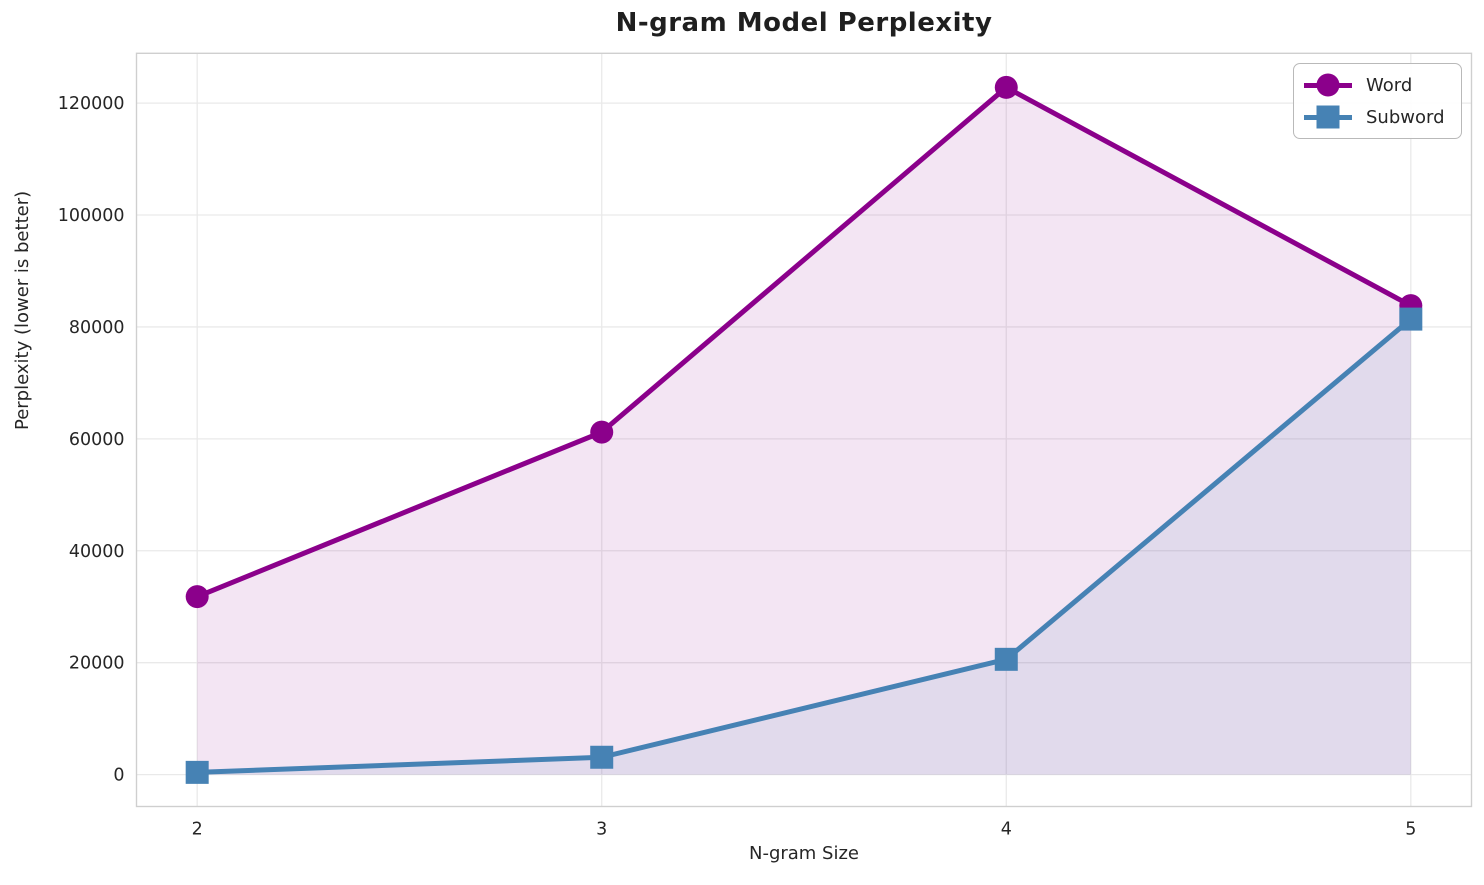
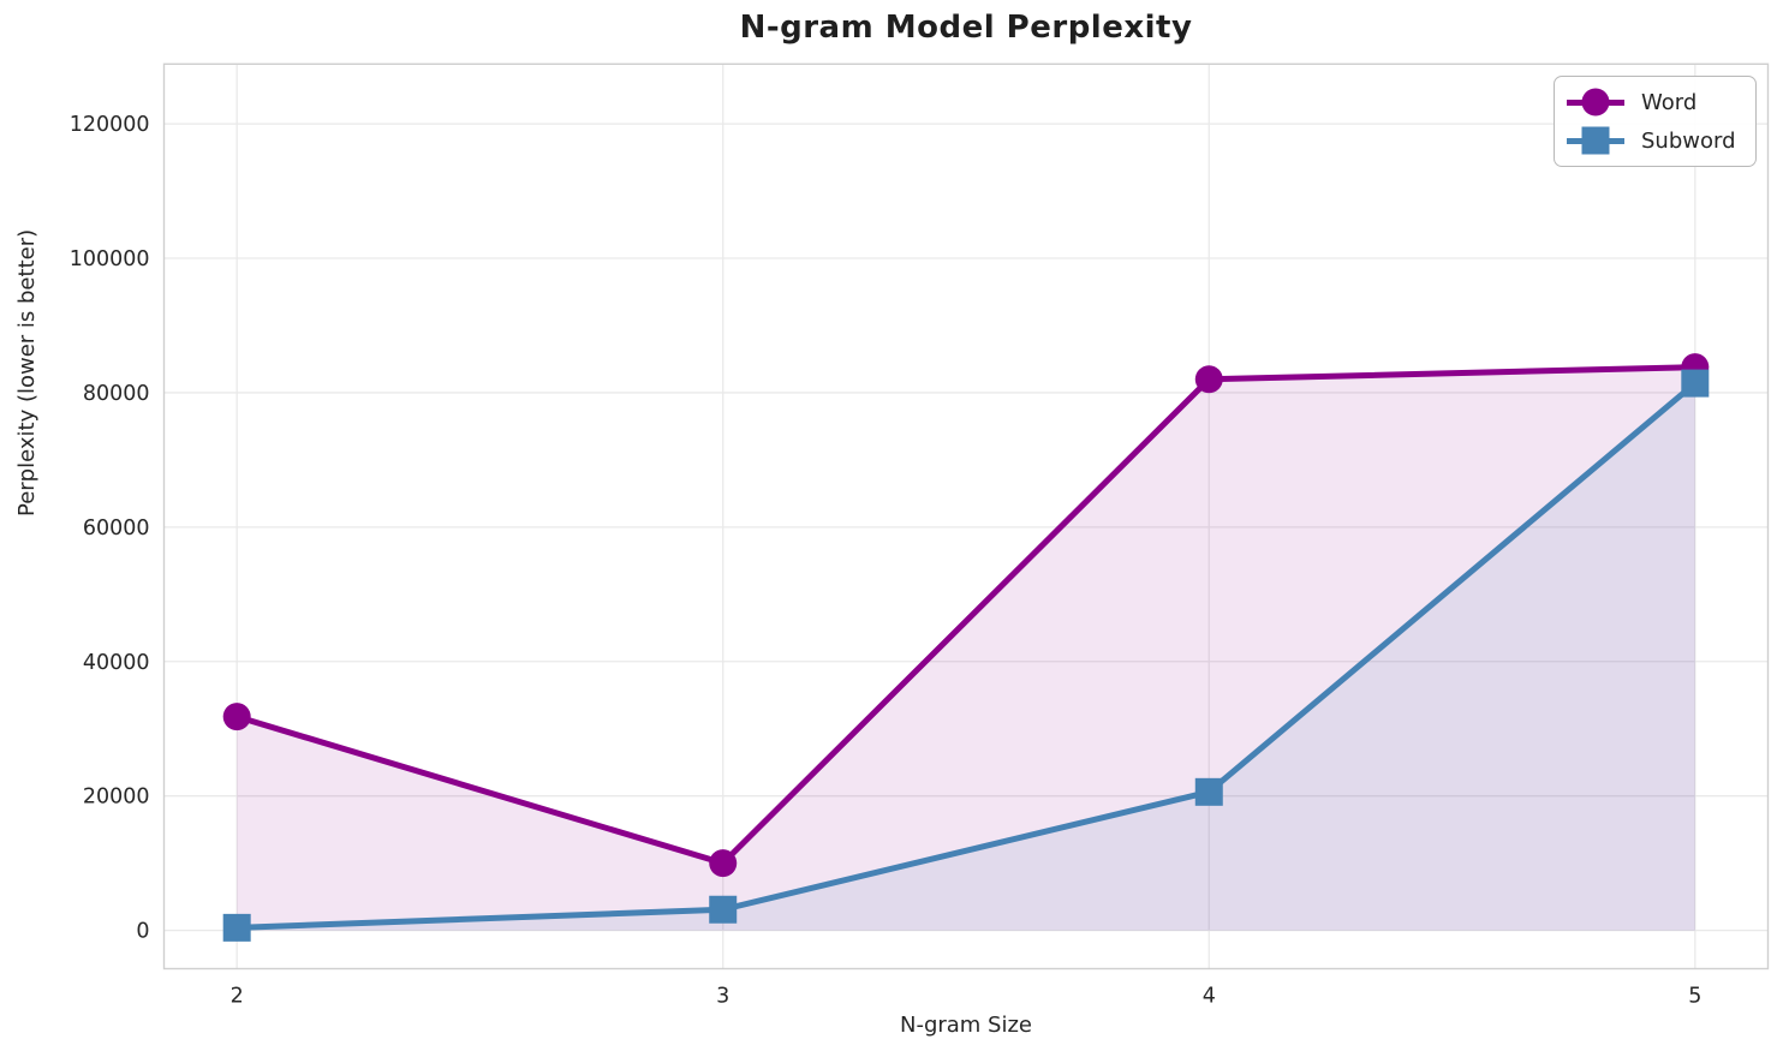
Word/3: 61000 -> 10000
Word/4: 123000 -> 82000
